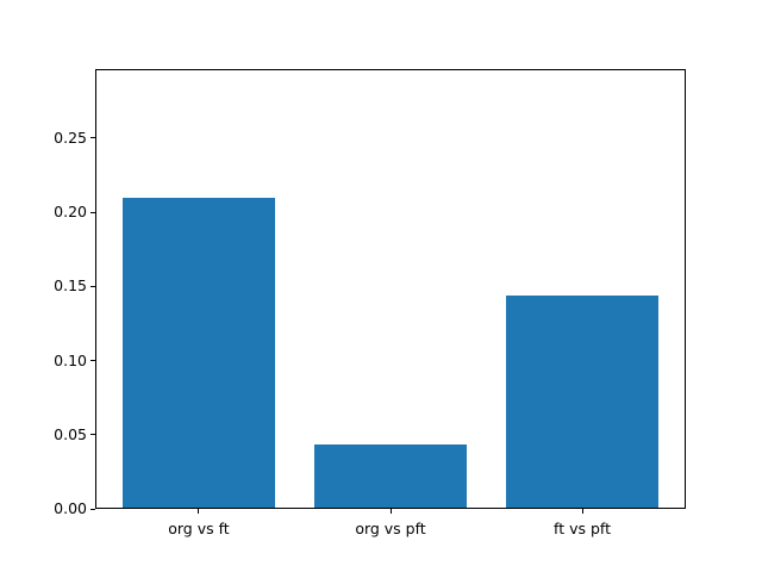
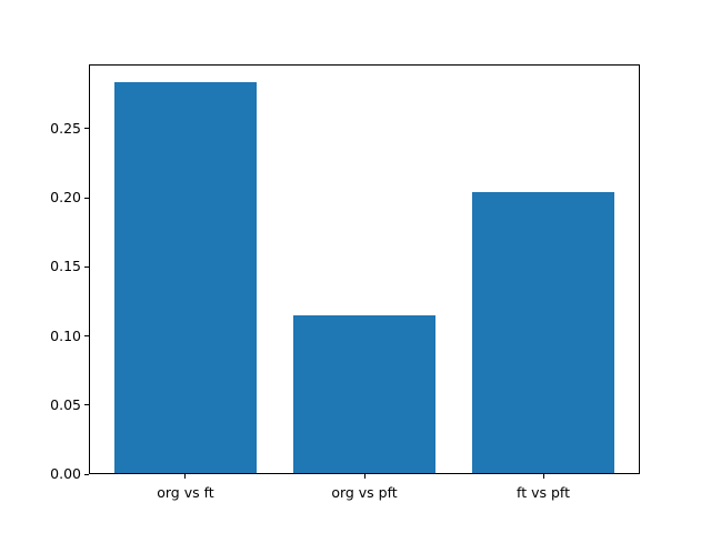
org vs ft: 0.209 -> 0.283
org vs pft: 0.043 -> 0.114
ft vs pft: 0.143 -> 0.203
